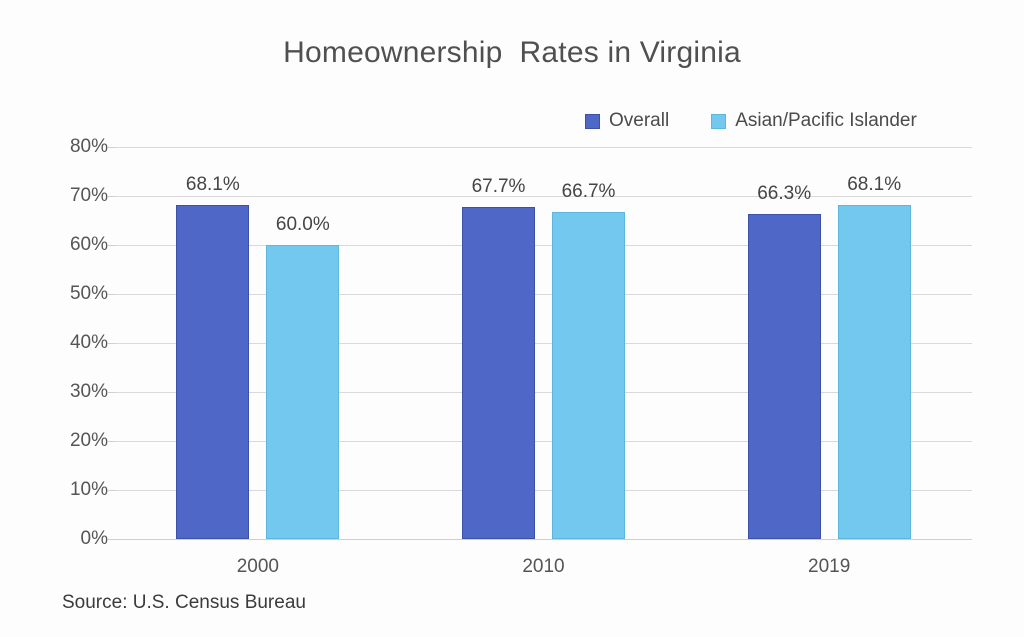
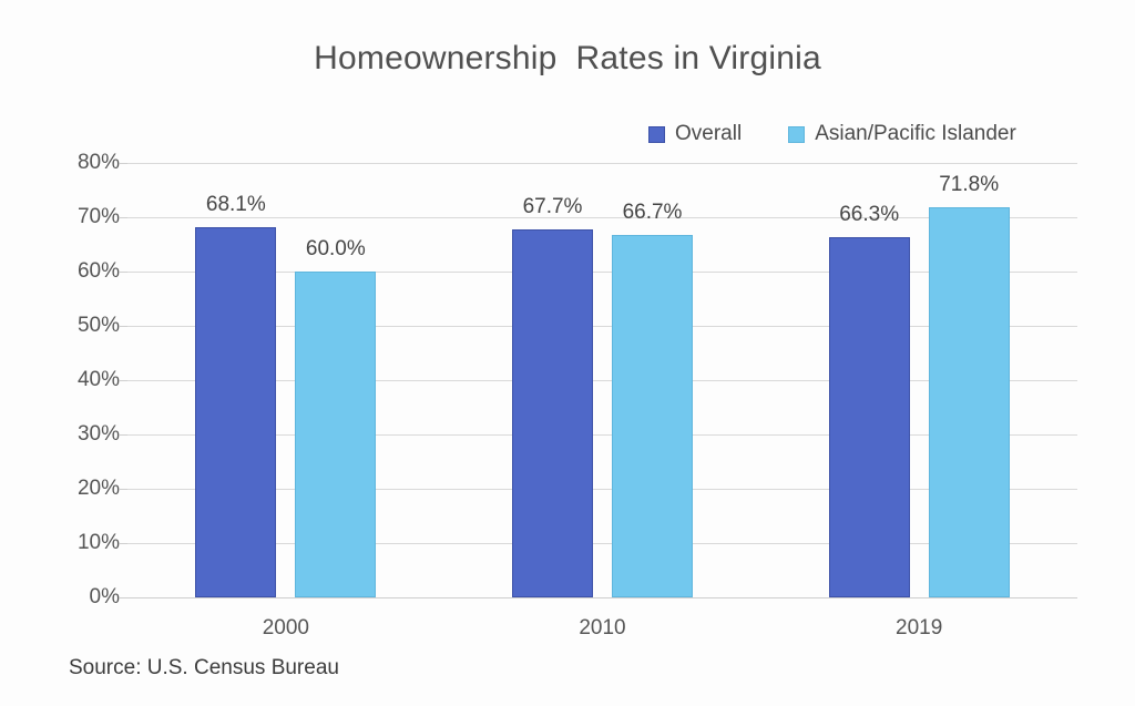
Asian/Pacific Islander/2019: 68.1% -> 71.8%
